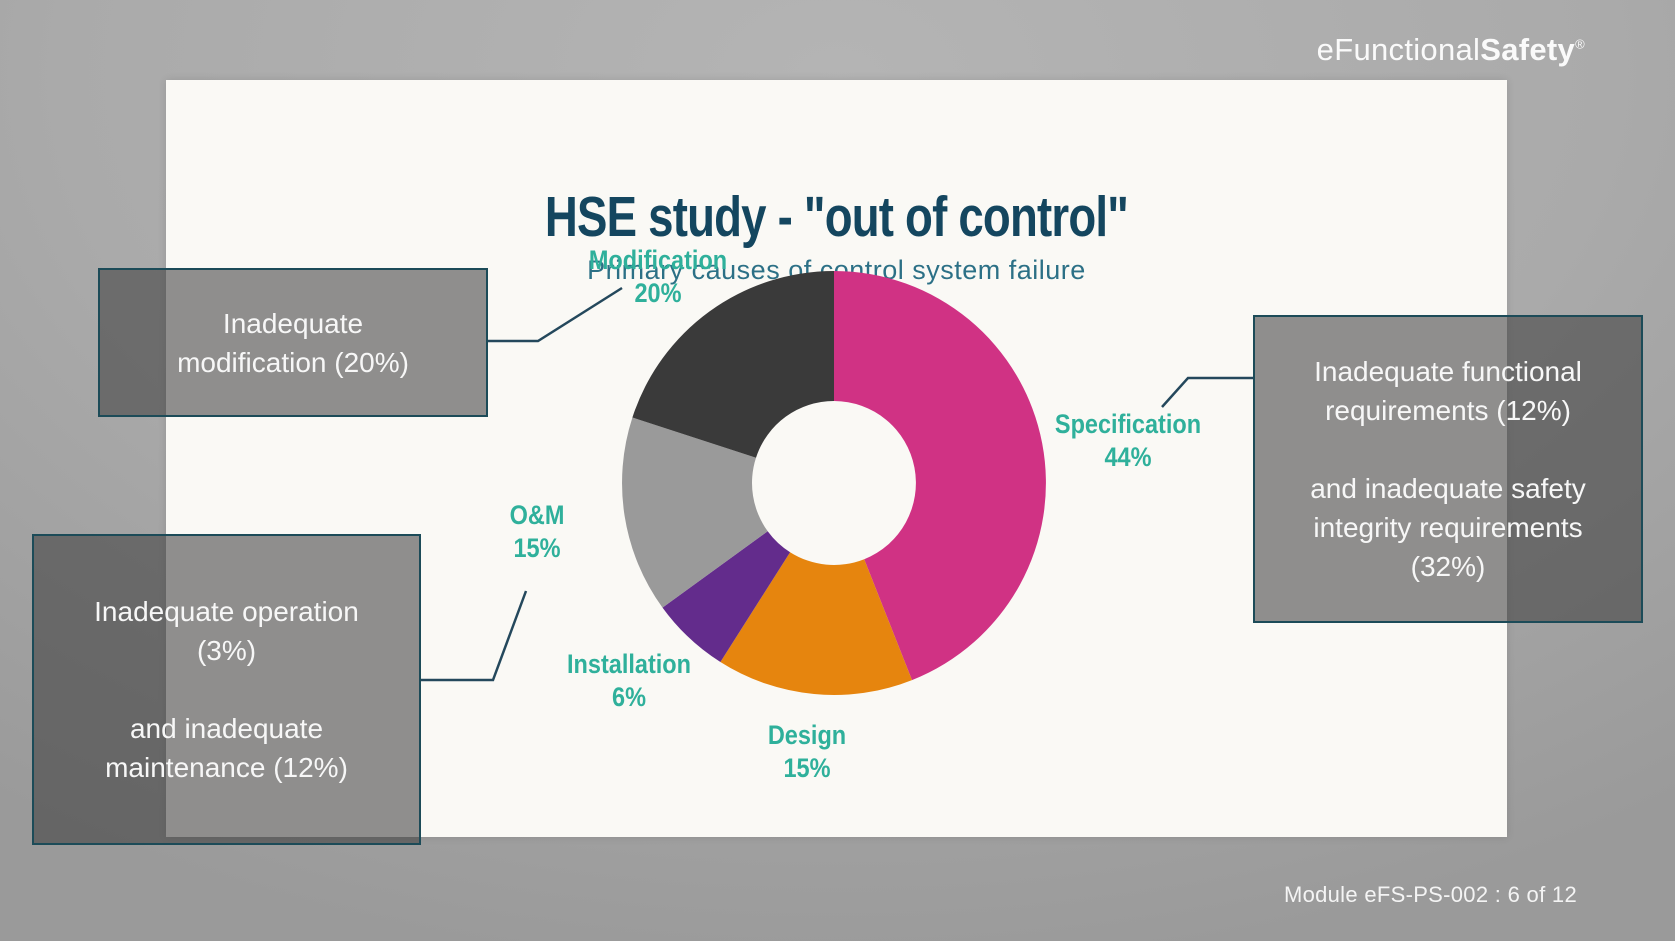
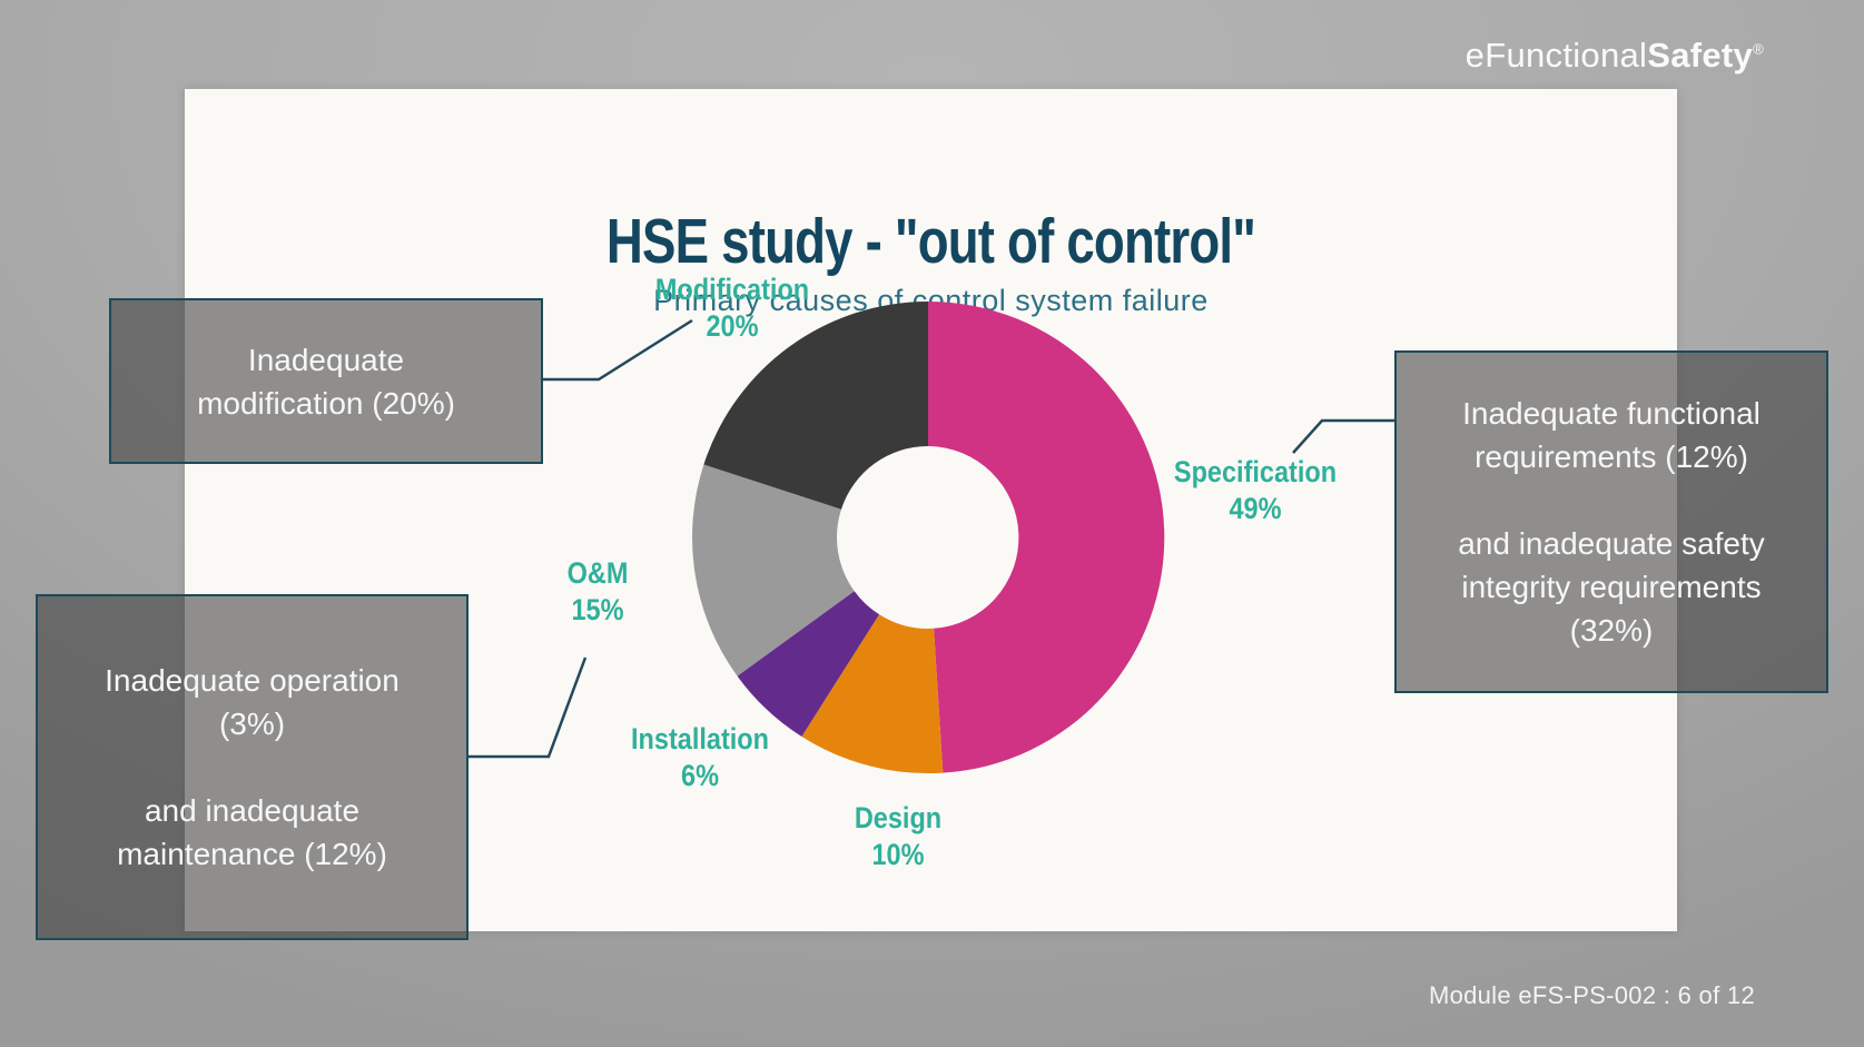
Specification: 44% -> 49%
Design: 15% -> 10%
